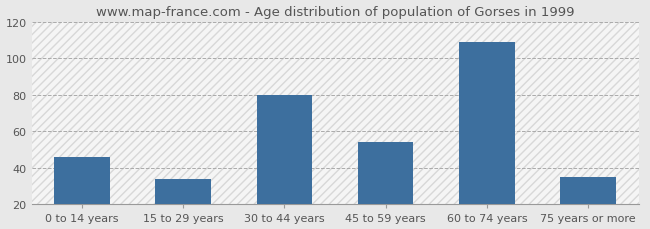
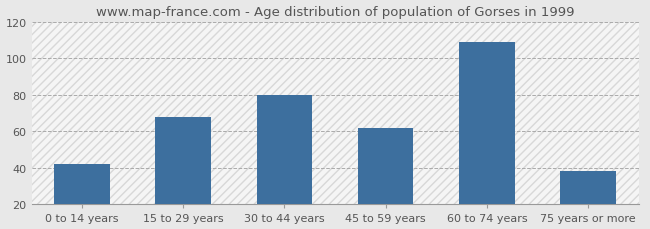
0 to 14 years: 46 -> 42
15 to 29 years: 34 -> 68
45 to 59 years: 54 -> 62
75 years or more: 35 -> 38
